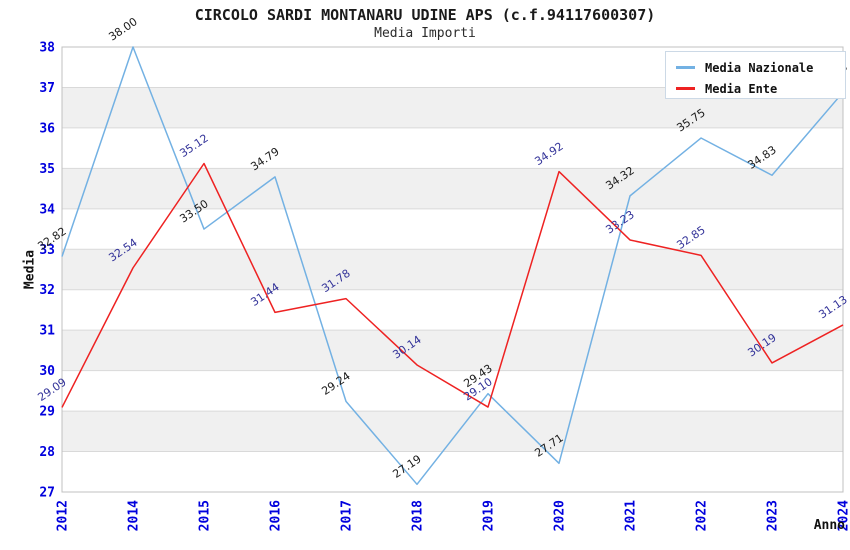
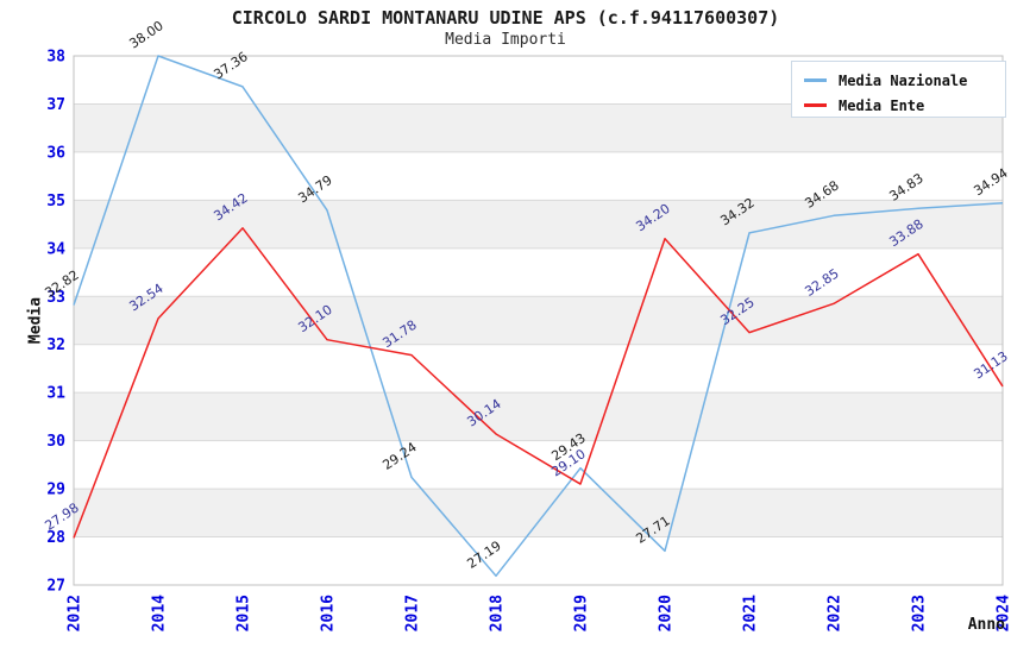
Media Ente/2012: 29.09 -> 27.98
Media Nazionale/2015: 33.50 -> 37.36
Media Ente/2015: 35.12 -> 34.42
Media Ente/2016: 31.44 -> 32.10
Media Ente/2020: 34.92 -> 34.20
Media Ente/2021: 33.23 -> 32.25
Media Nazionale/2022: 35.75 -> 34.68
Media Ente/2023: 30.19 -> 33.88
Media Nazionale/2024: 36.88 -> 34.94
